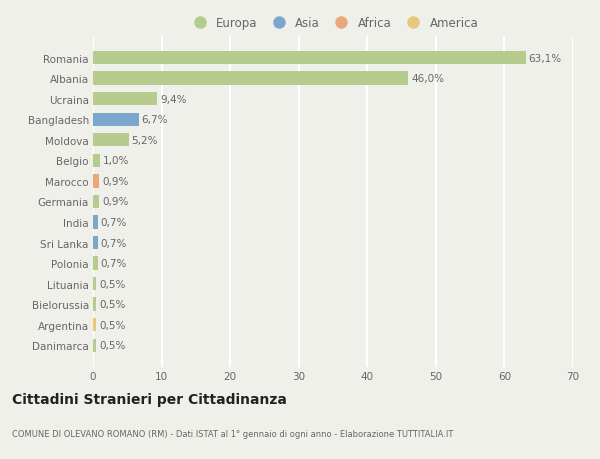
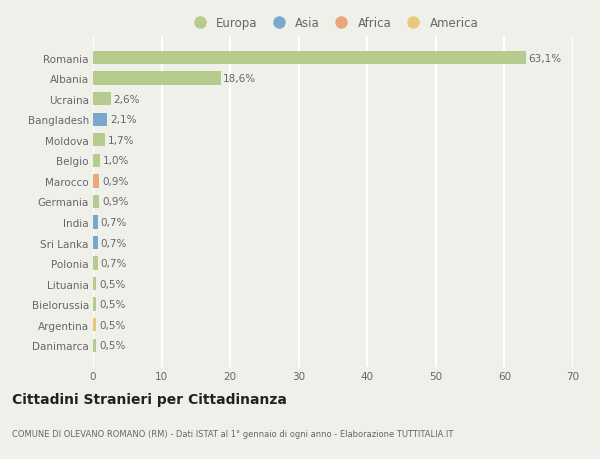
Albania: 46,0% -> 18,6%
Ucraina: 9,4% -> 2,6%
Bangladesh: 6,7% -> 2,1%
Moldova: 5,2% -> 1,7%
